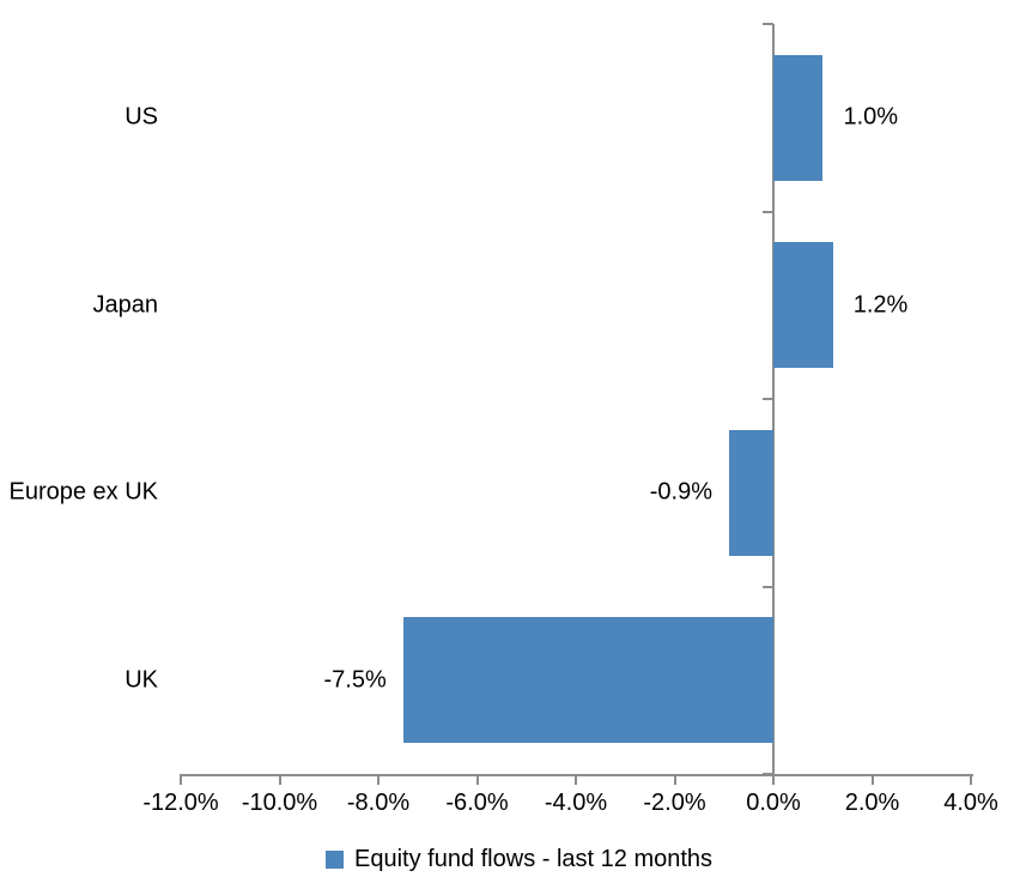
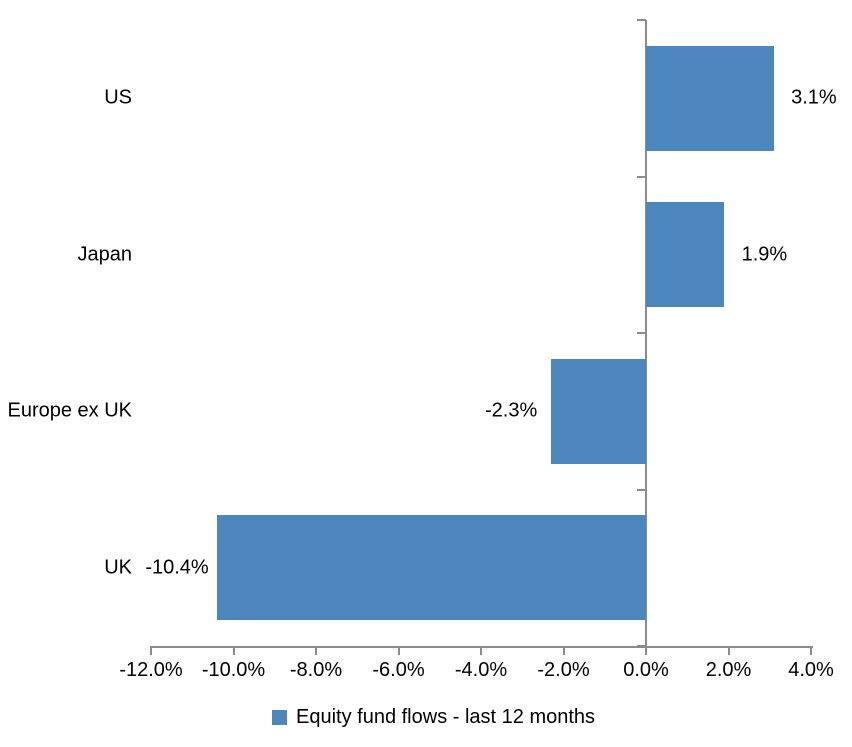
US: 1.0% -> 3.1%
Japan: 1.2% -> 1.9%
Europe ex UK: -0.9% -> -2.3%
UK: -7.5% -> -10.4%
